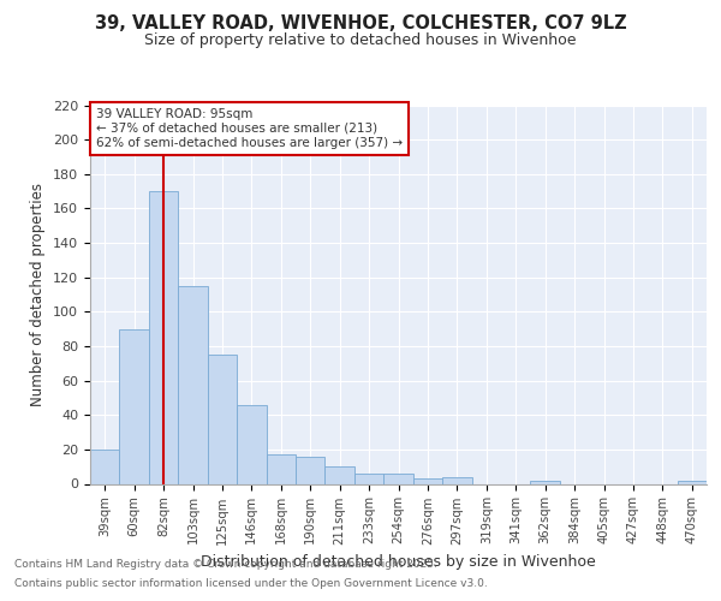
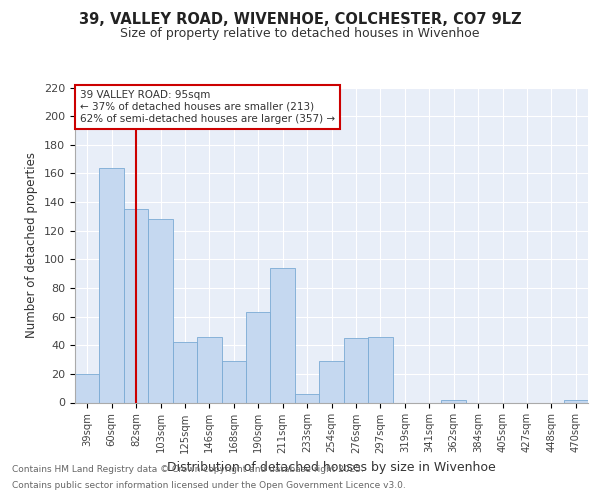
60sqm: 90 -> 164
82sqm: 170 -> 135
103sqm: 115 -> 128
125sqm: 75 -> 42
168sqm: 17 -> 29
190sqm: 16 -> 63
211sqm: 10 -> 94
254sqm: 6 -> 29
276sqm: 3 -> 45
297sqm: 4 -> 46
